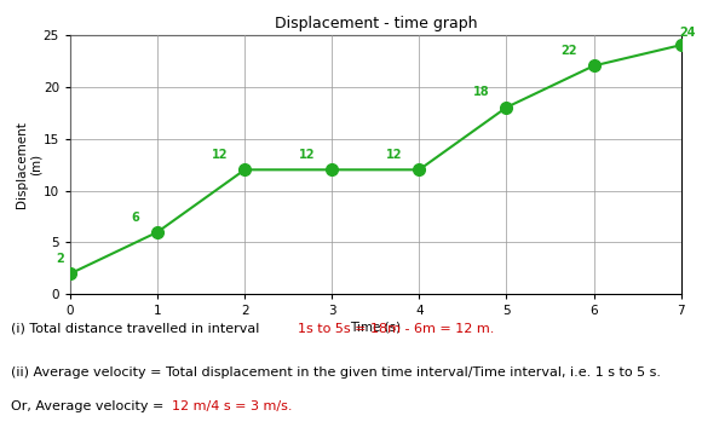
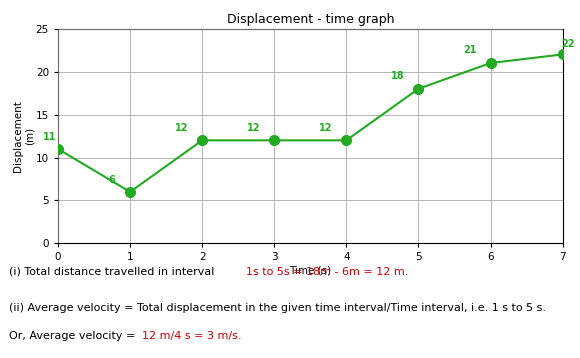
0: 2 -> 11
6: 22 -> 21
7: 24 -> 22
